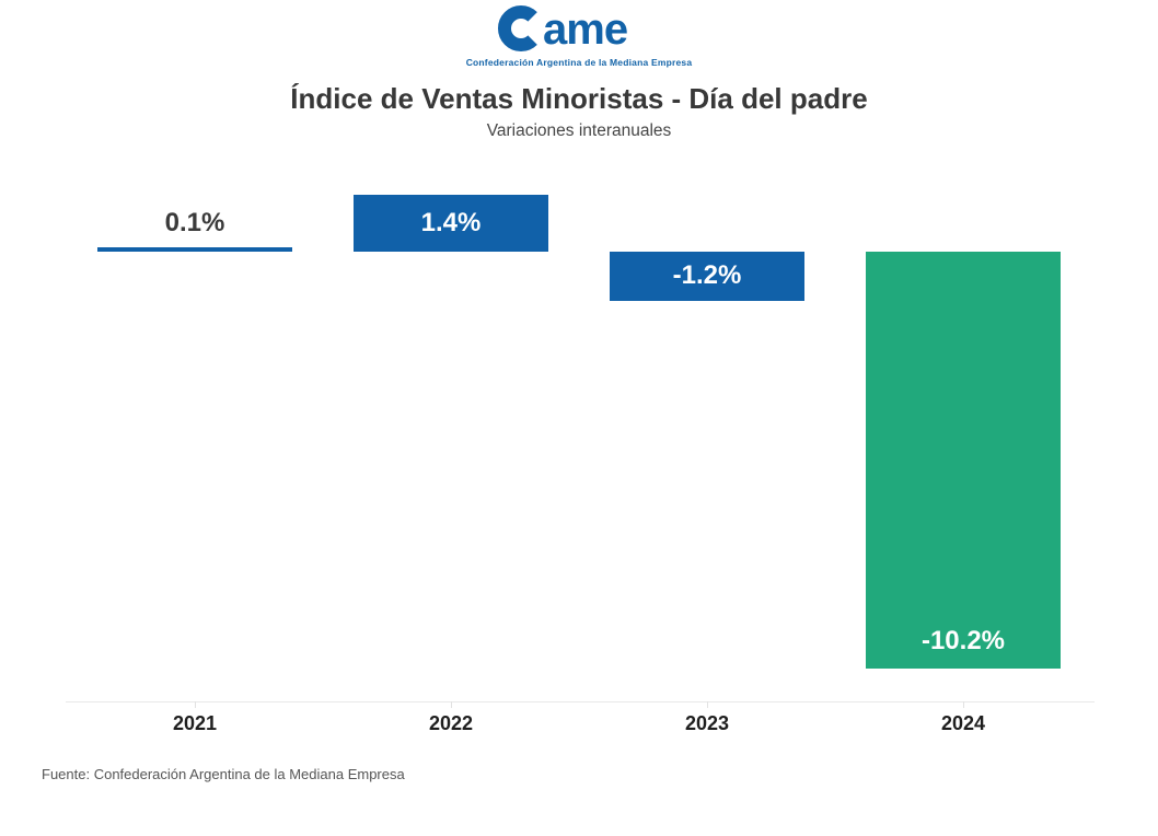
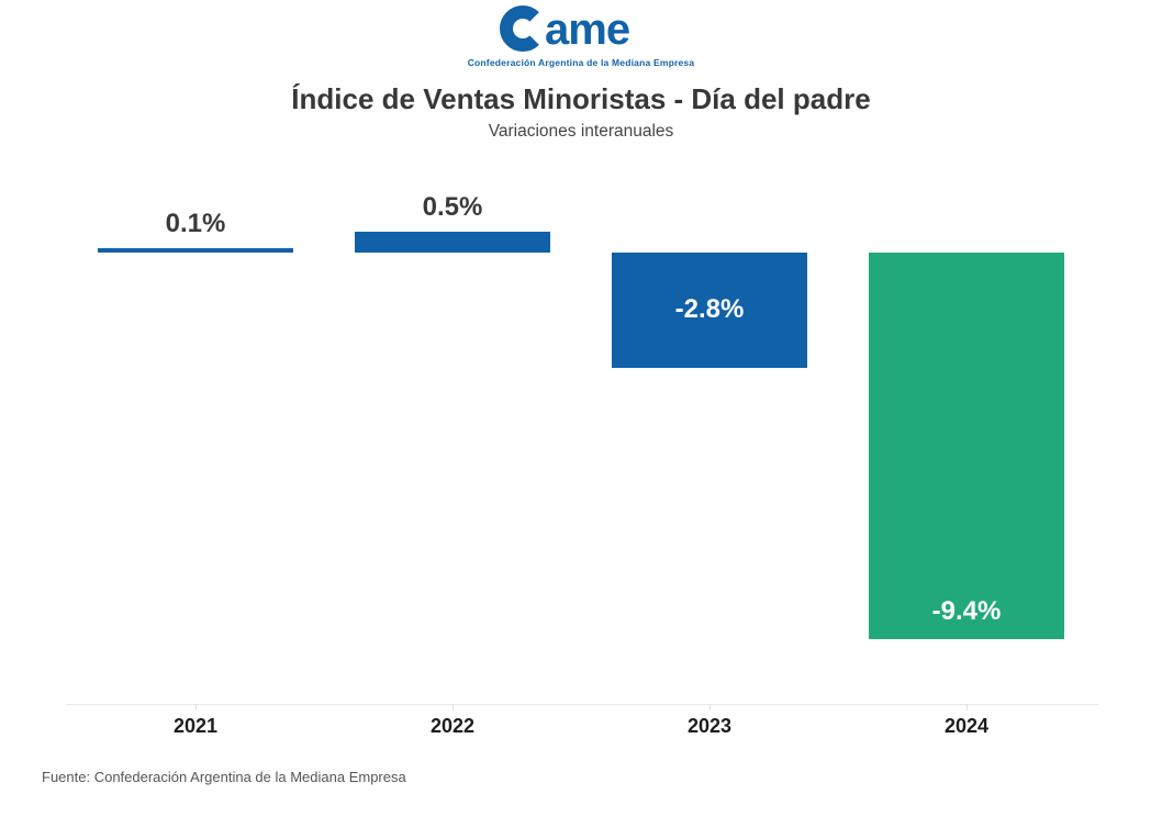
2022: 1.4% -> 0.5%
2023: -1.2% -> -2.8%
2024: -10.2% -> -9.4%
